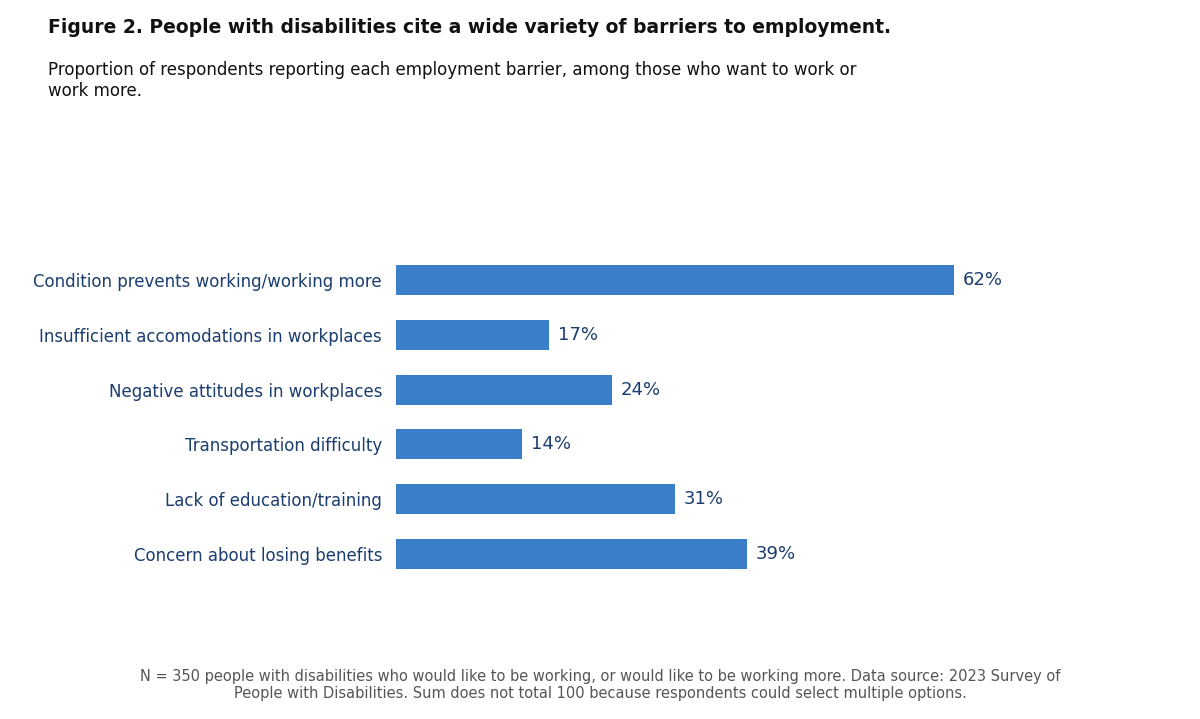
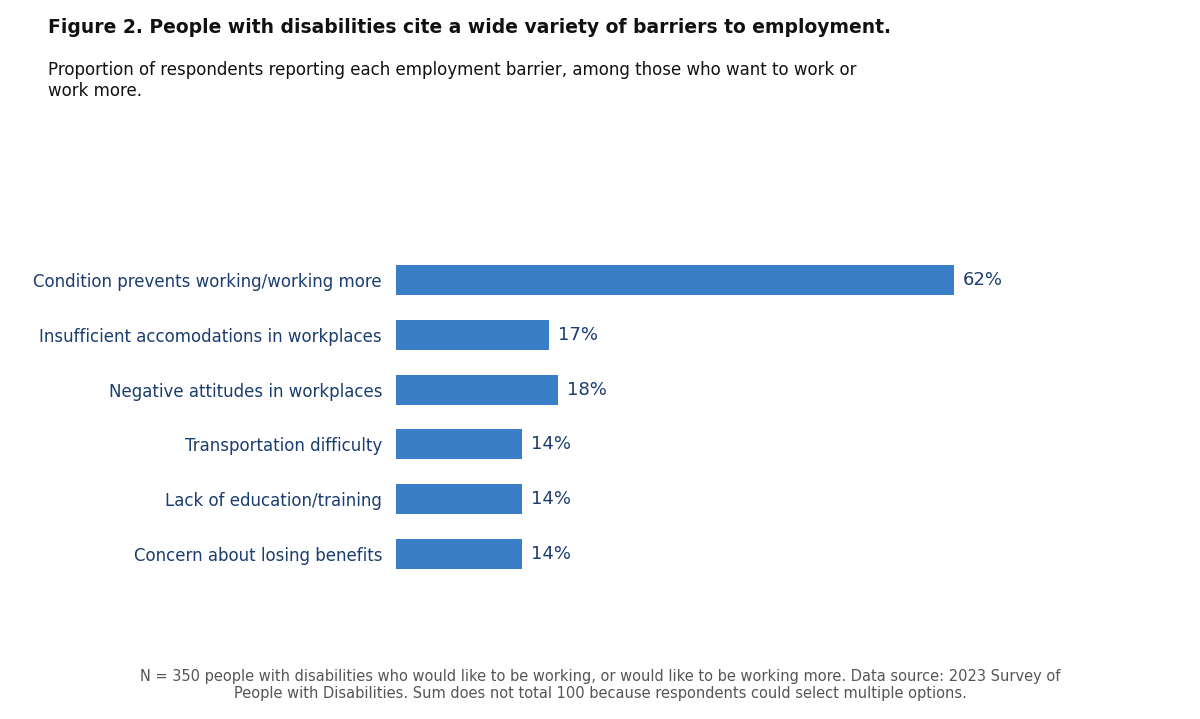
Negative attitudes in workplaces: 24% -> 18%
Lack of education/training: 31% -> 14%
Concern about losing benefits: 39% -> 14%
